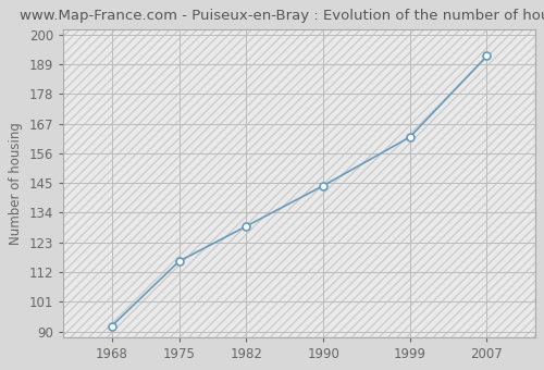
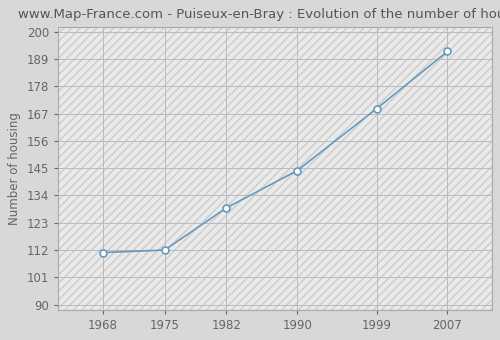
1968: 92 -> 111
1975: 116 -> 112
1999: 162 -> 169
